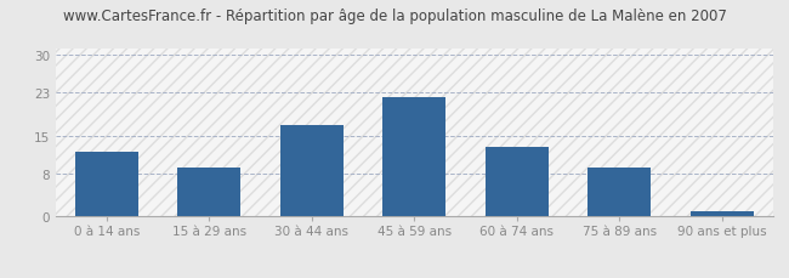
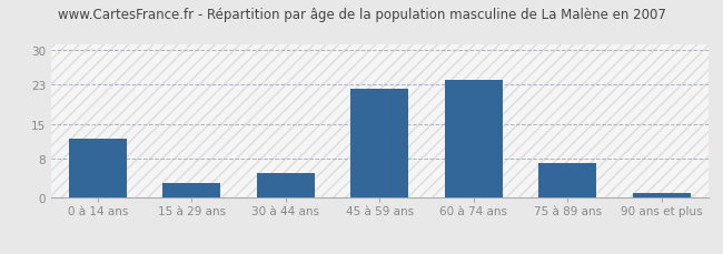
15 à 29 ans: 9 -> 3
30 à 44 ans: 17 -> 5
60 à 74 ans: 13 -> 24
75 à 89 ans: 9 -> 7
